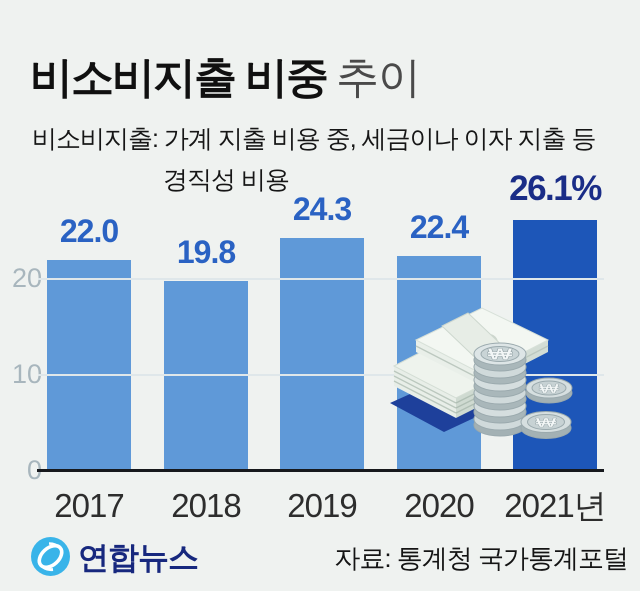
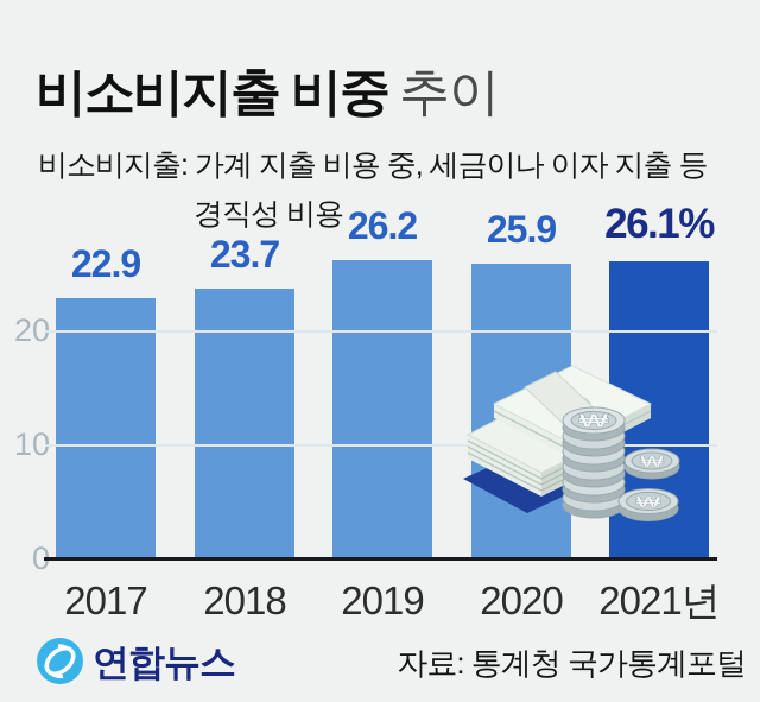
2017: 22.0 -> 22.9
2018: 19.8 -> 23.7
2019: 24.3 -> 26.2
2020: 22.4 -> 25.9
